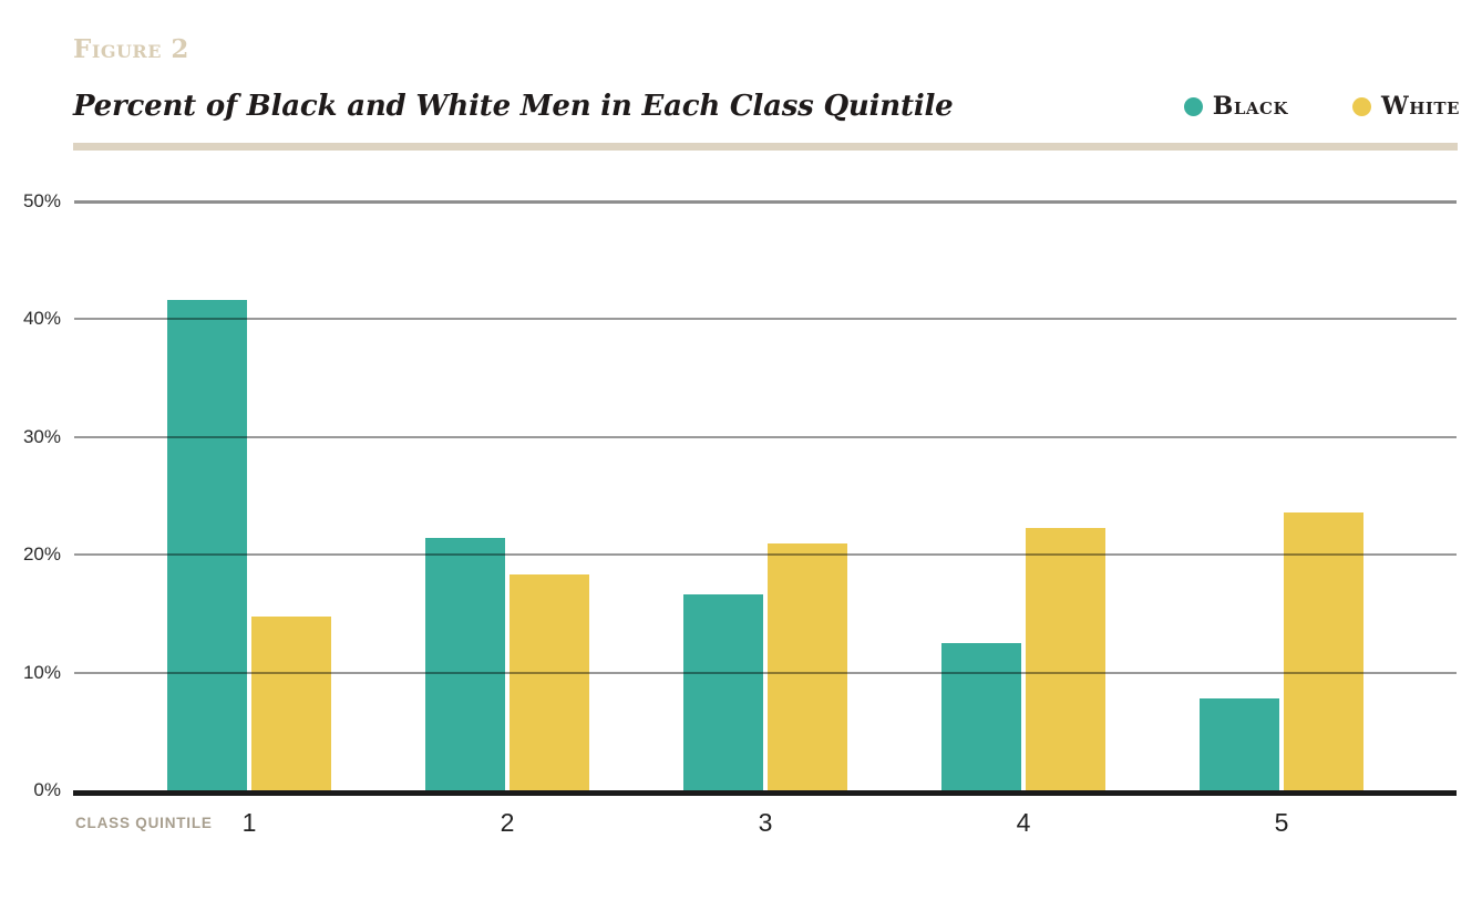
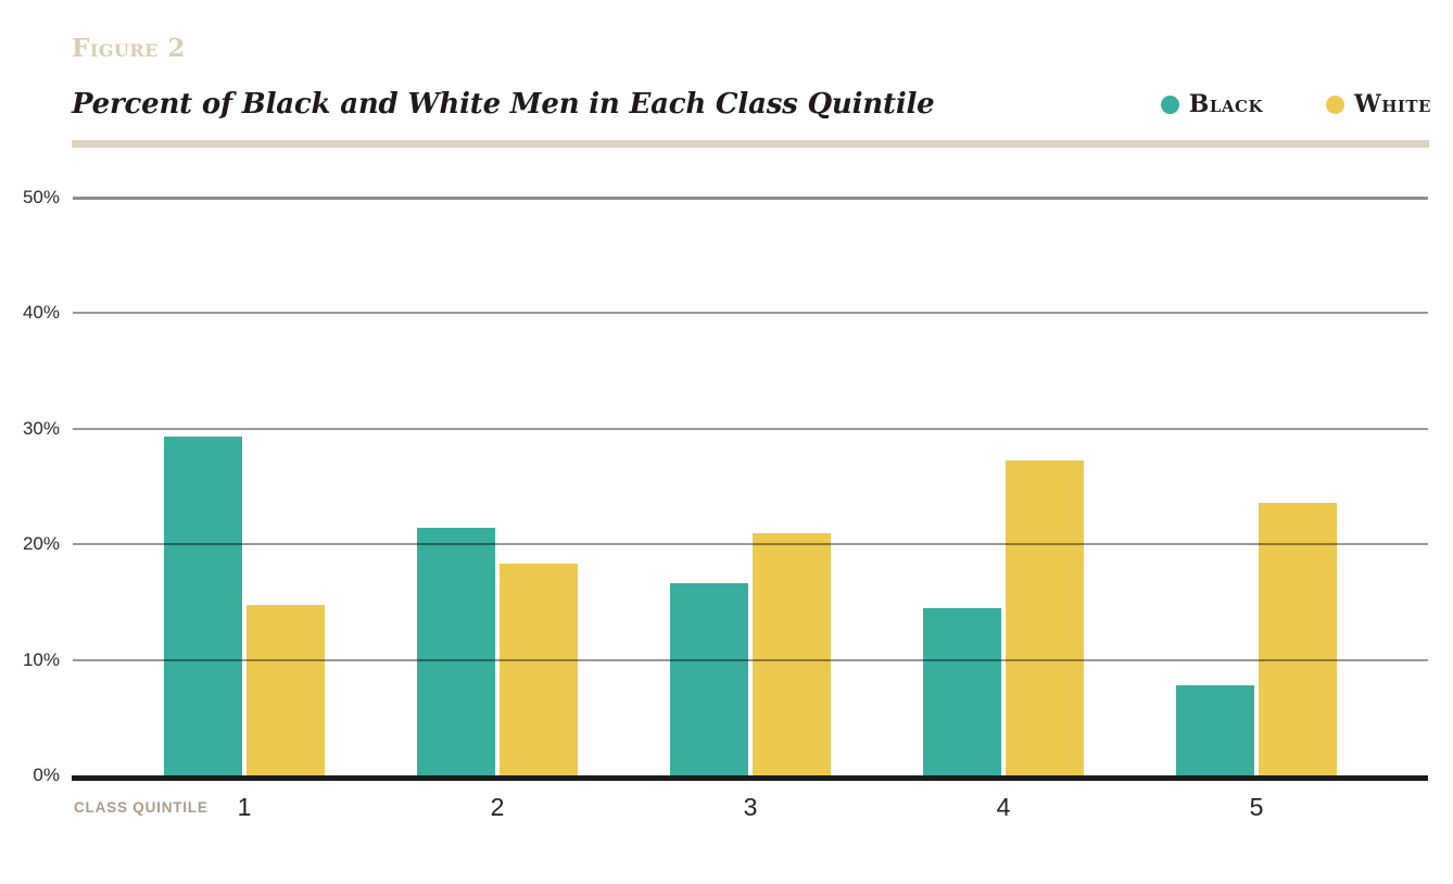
Black/1: 41.6% -> 29.3%
Black/4: 12.5% -> 14.5%
White/4: 22.3% -> 27.3%
